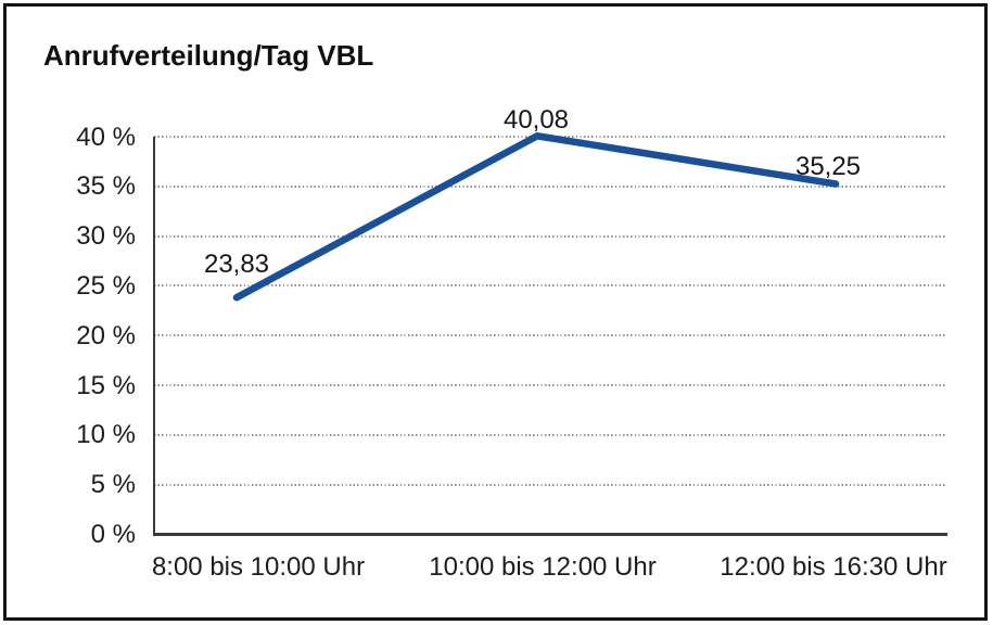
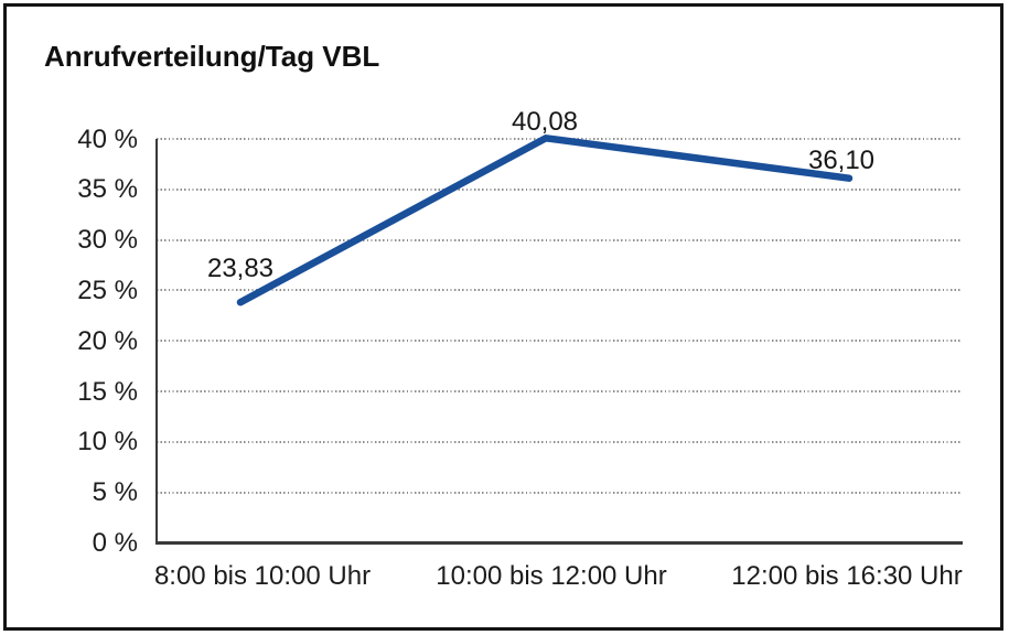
12:00 bis 16:30 Uhr: 35,25 -> 36,10
